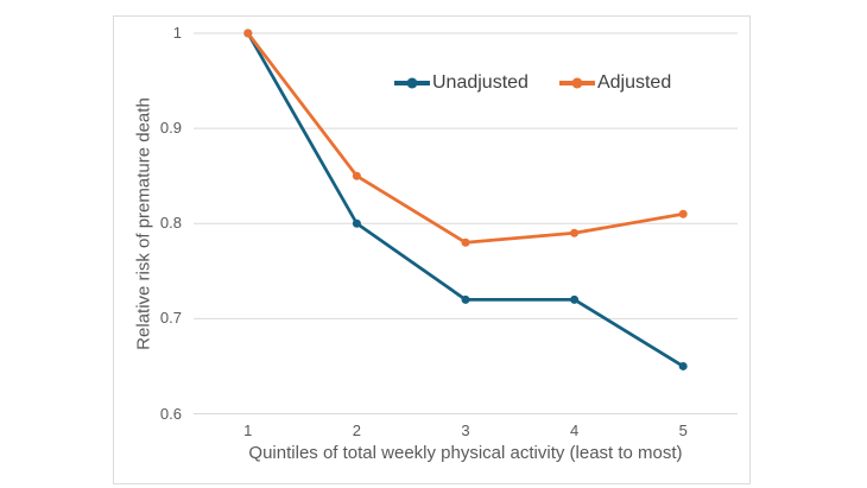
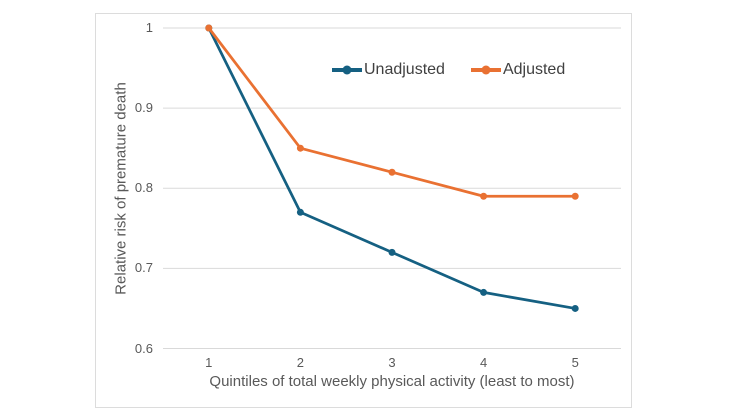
Unadjusted/2: 0.80 -> 0.77
Adjusted/3: 0.78 -> 0.82
Unadjusted/4: 0.72 -> 0.67
Adjusted/5: 0.81 -> 0.79
